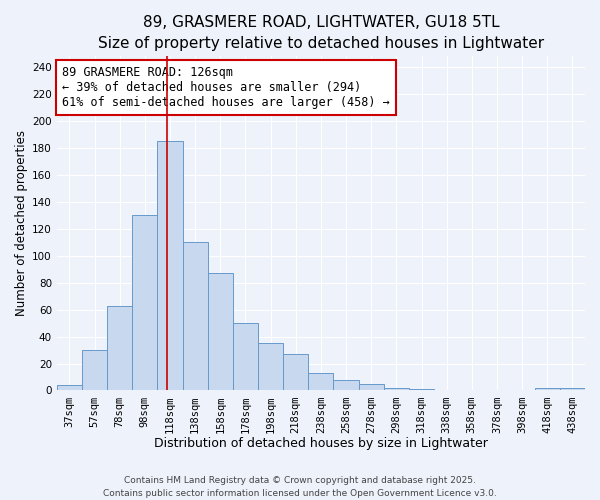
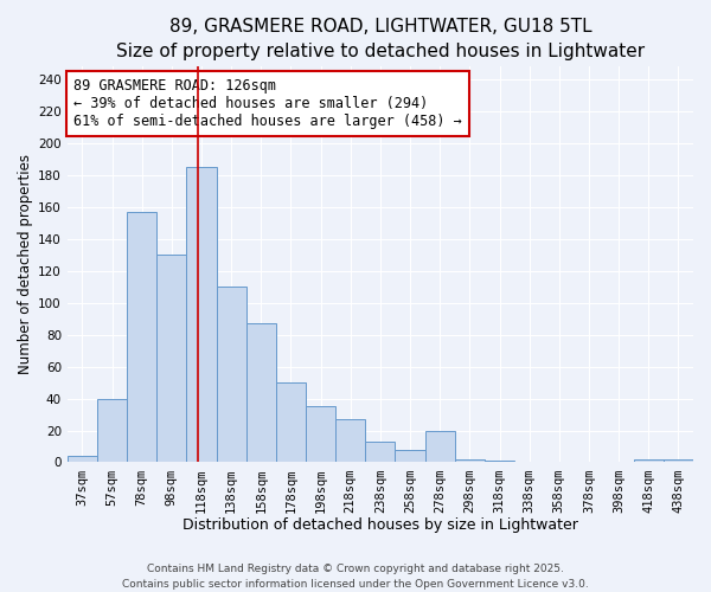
57sqm: 30 -> 40
78sqm: 63 -> 157
278sqm: 5 -> 20
